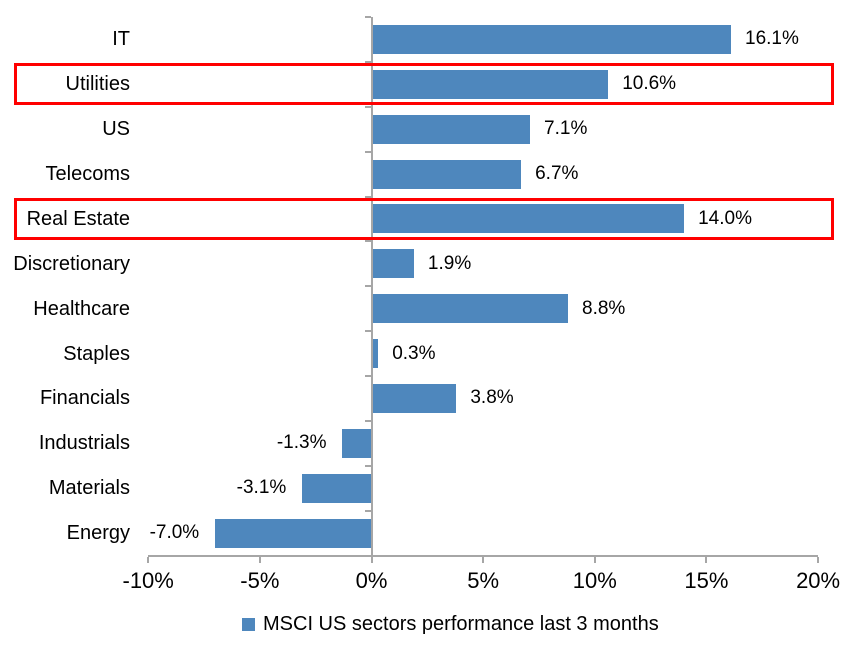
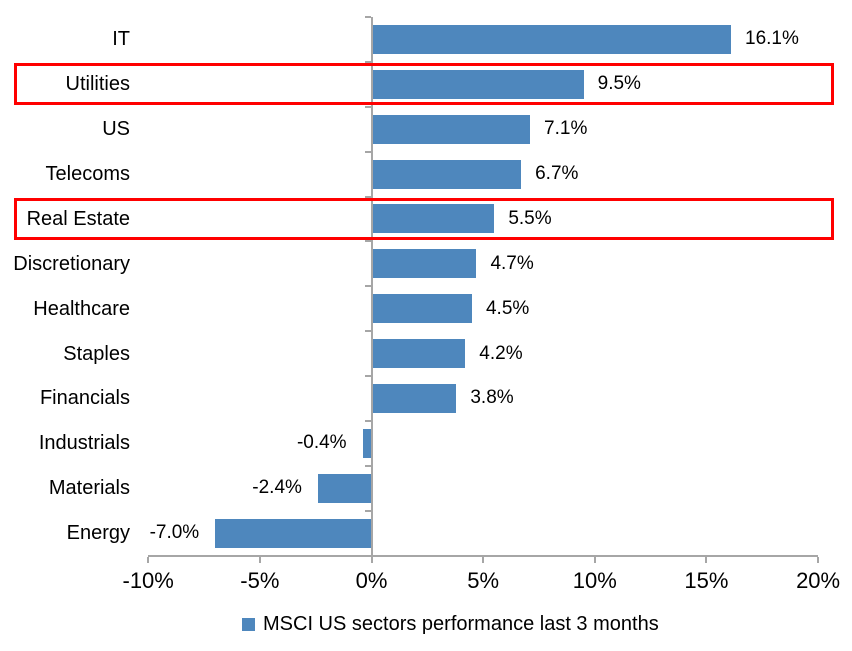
Utilities: 10.6% -> 9.5%
Real Estate: 14.0% -> 5.5%
Discretionary: 1.9% -> 4.7%
Healthcare: 8.8% -> 4.5%
Staples: 0.3% -> 4.2%
Industrials: -1.3% -> -0.4%
Materials: -3.1% -> -2.4%
